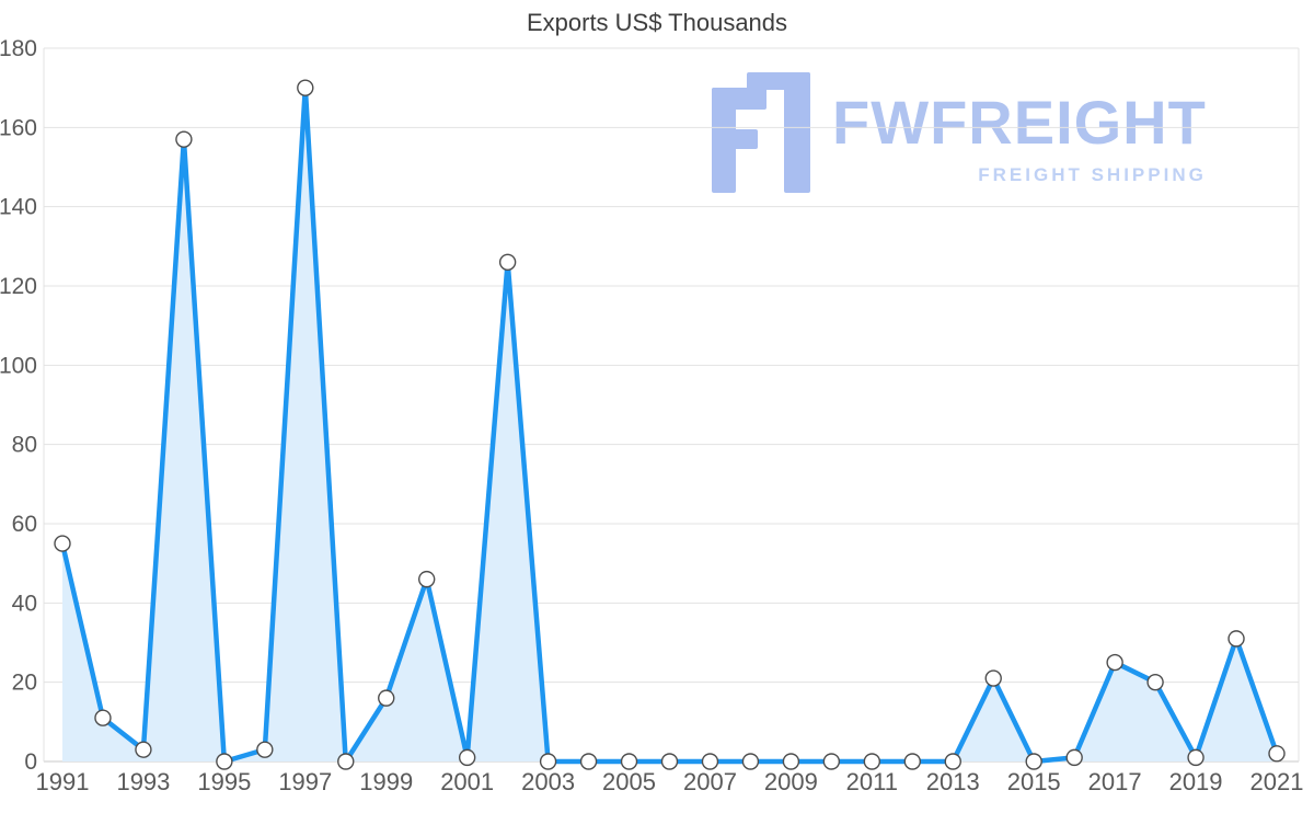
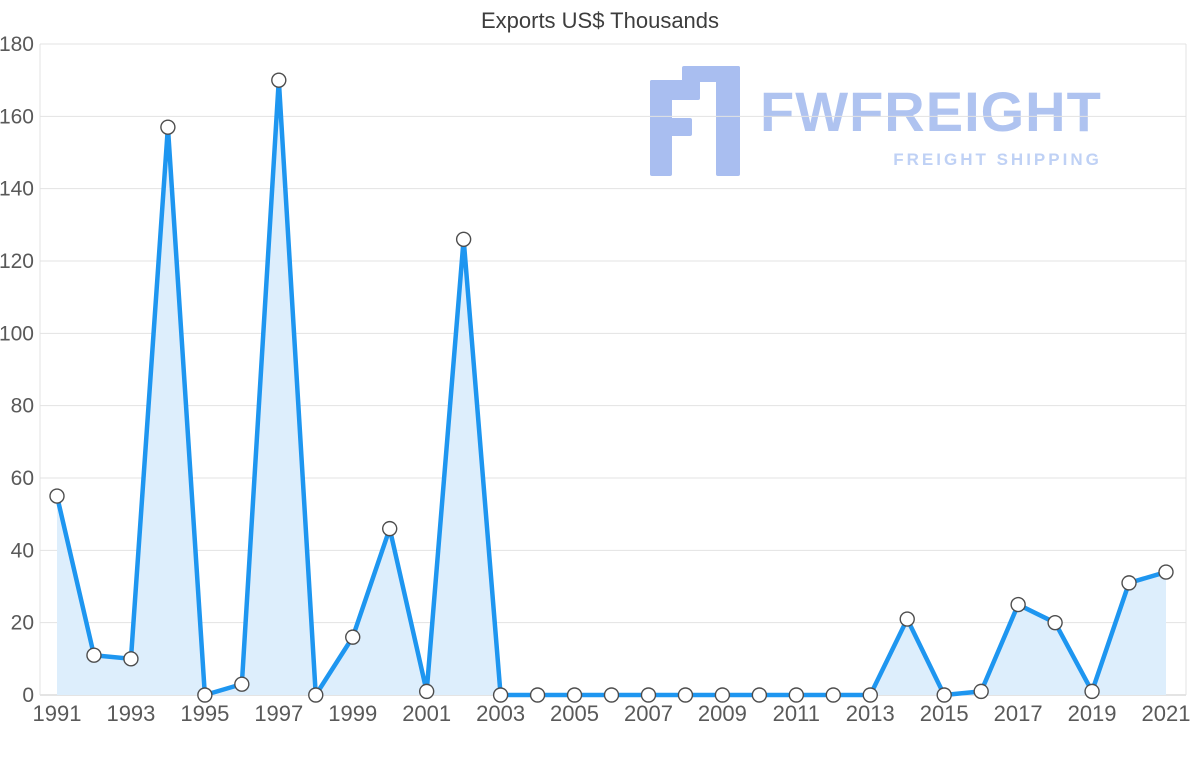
1993: 3 -> 10
2021: 2 -> 34
